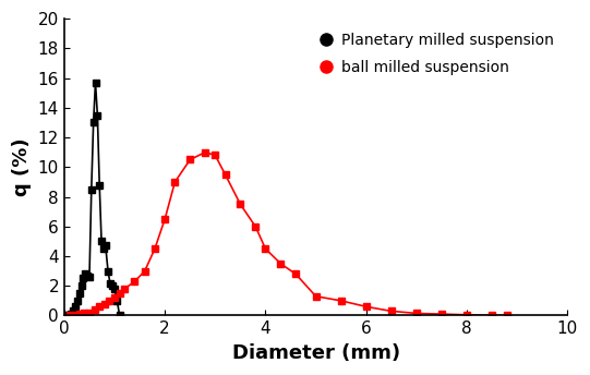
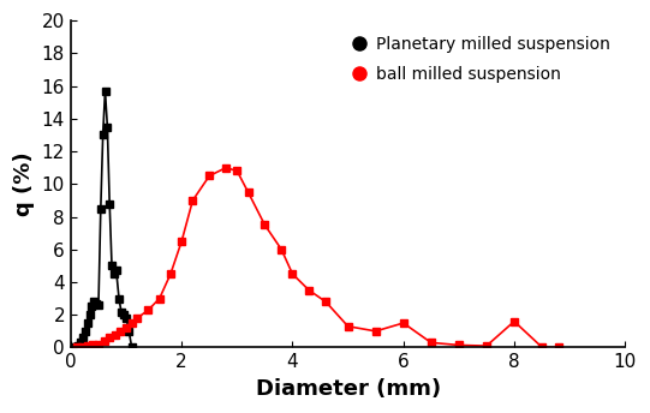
ball milled suspension/6: 0.6 -> 1.5
ball milled suspension/8: 0.1 -> 1.6
